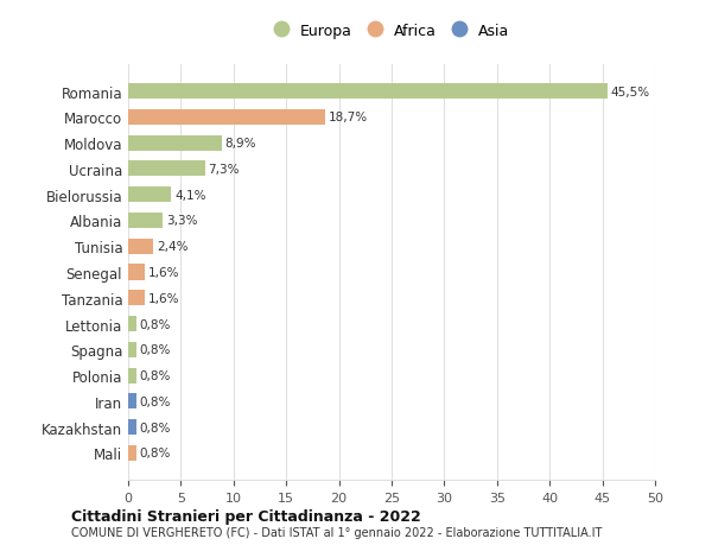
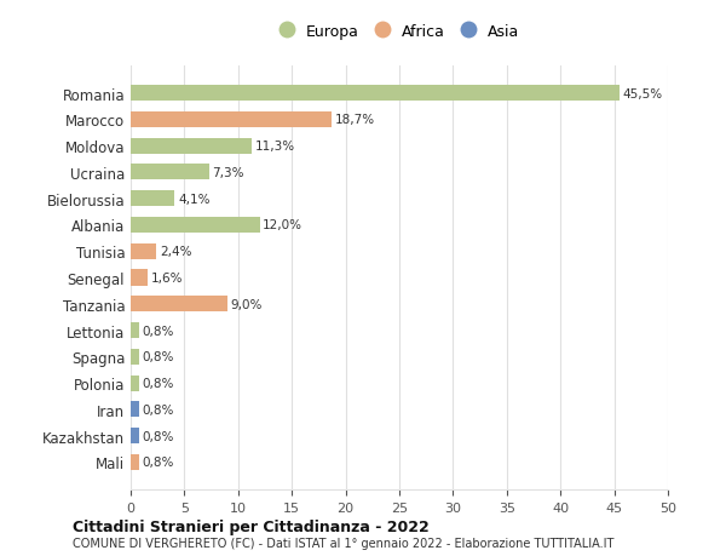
Moldova: 8,9% -> 11,3%
Albania: 3,3% -> 12,0%
Tanzania: 1,6% -> 9,0%
